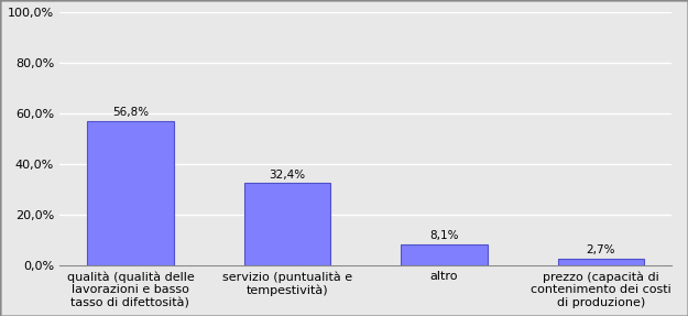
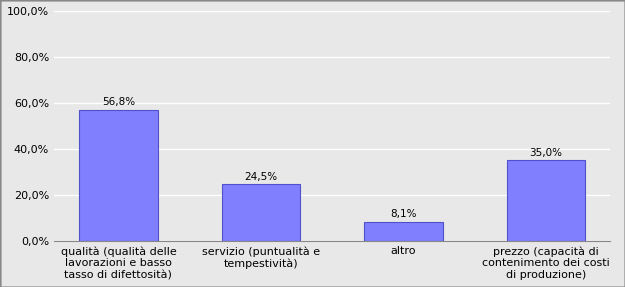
servizio (puntualità e tempestività): 32,4% -> 24,5%
prezzo (capacità di contenimento dei costi di produzione): 2,7% -> 35,0%
